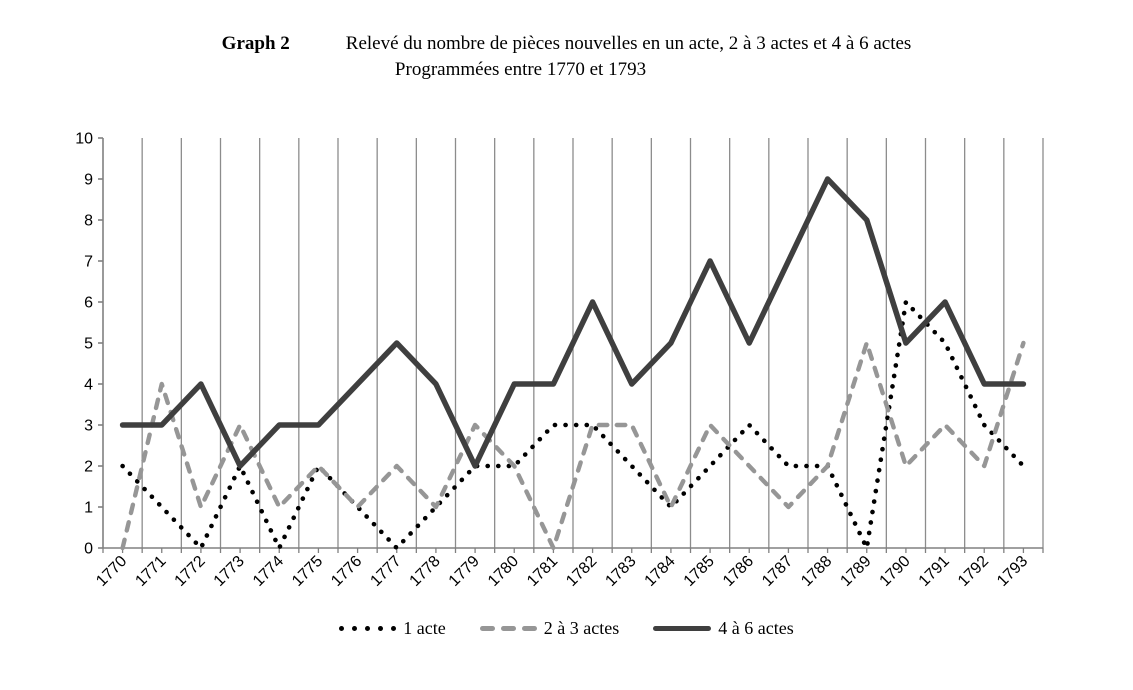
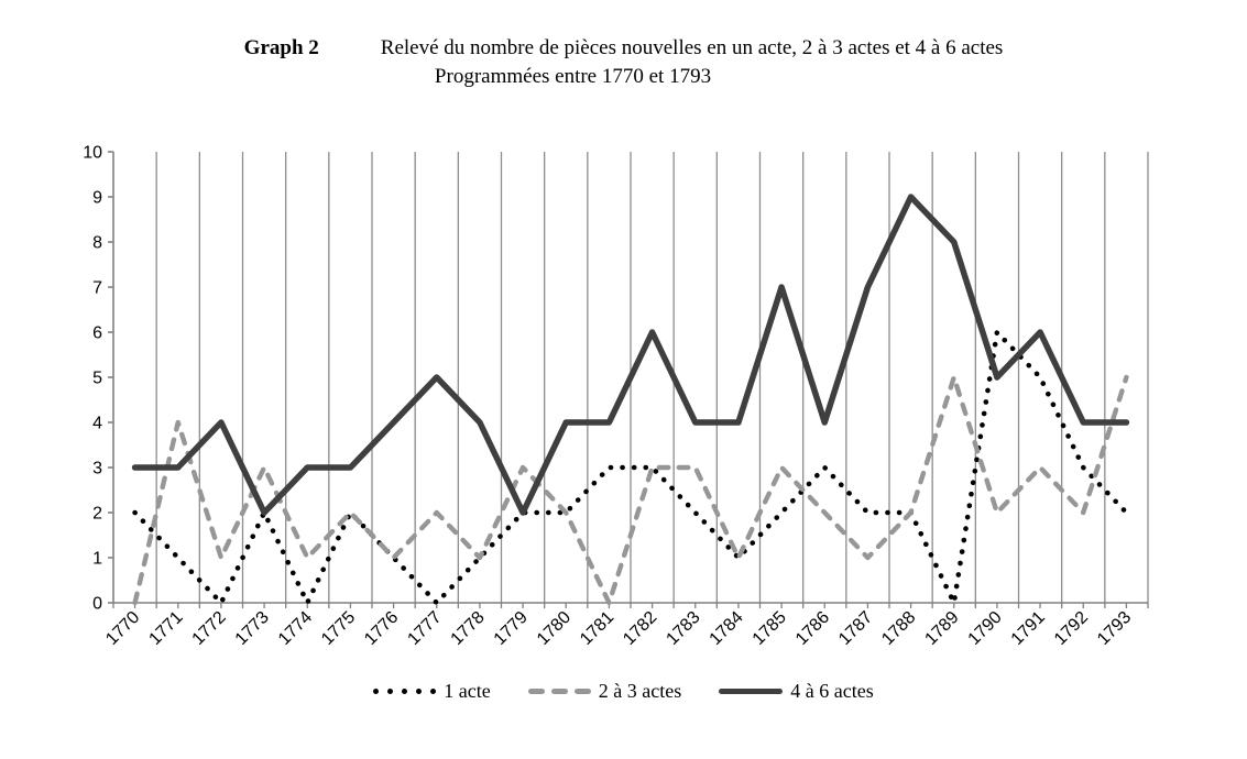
4 à 6 actes/1784: 5 -> 4
4 à 6 actes/1786: 5 -> 4
